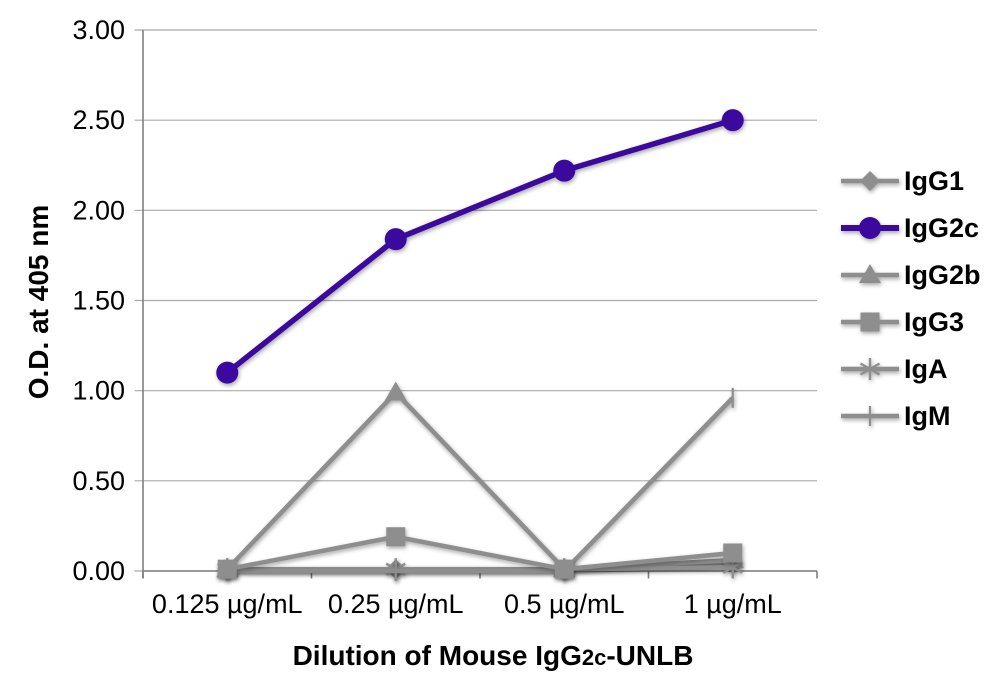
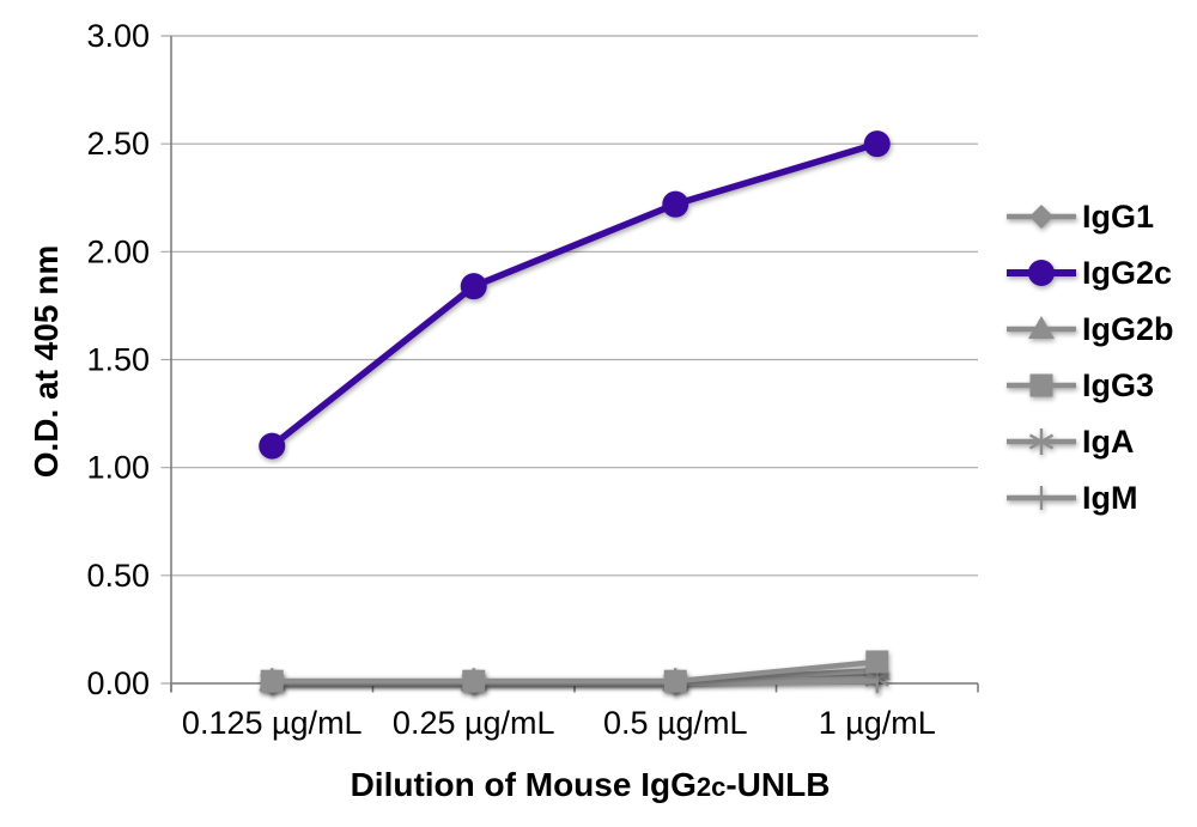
IgG2b/0.25 µg/mL: 0.99 -> 0.01
IgG3/0.25 µg/mL: 0.19 -> 0.01
IgM/1 µg/mL: 0.96 -> 0.01
